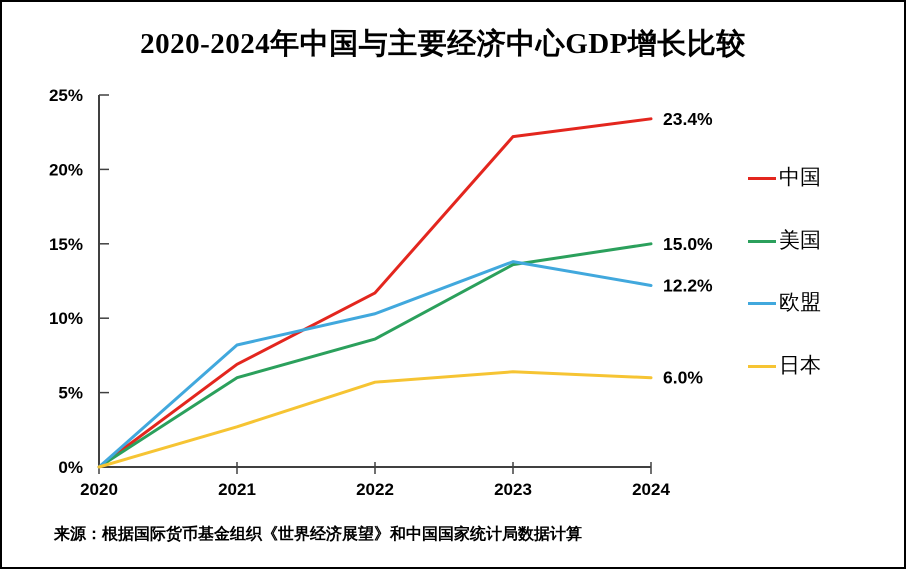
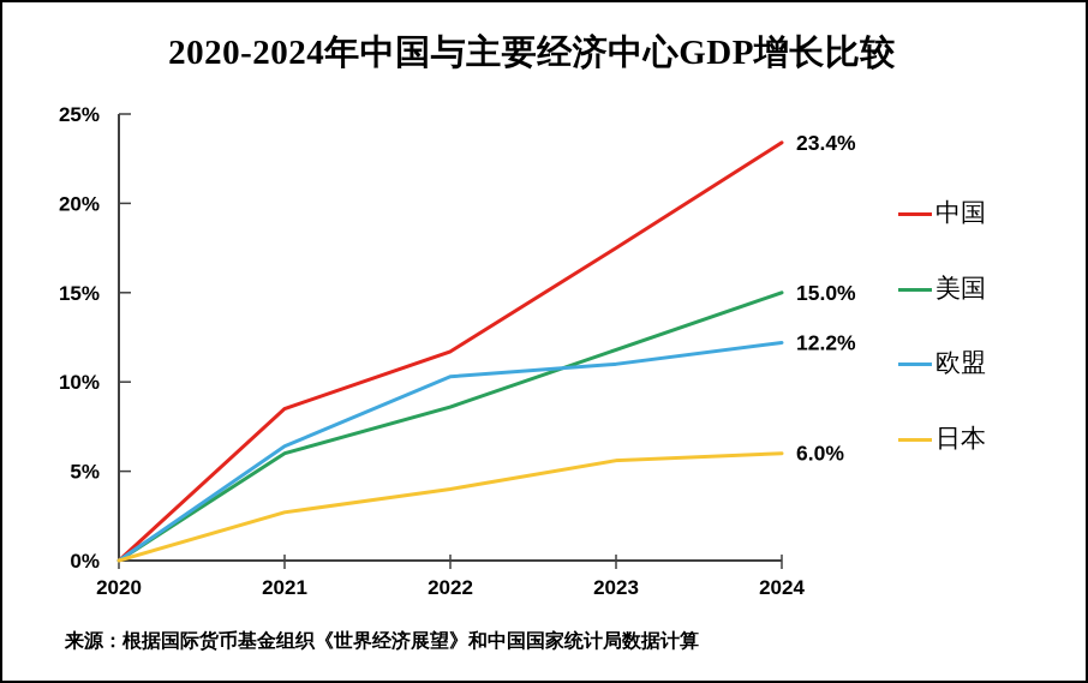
中国/2021: 6.9% -> 8.5%
欧盟/2021: 8.2% -> 6.4%
日本/2022: 5.7% -> 4.0%
中国/2023: 22.2% -> 17.5%
美国/2023: 13.6% -> 11.8%
欧盟/2023: 13.8% -> 11.0%
日本/2023: 6.4% -> 5.6%
